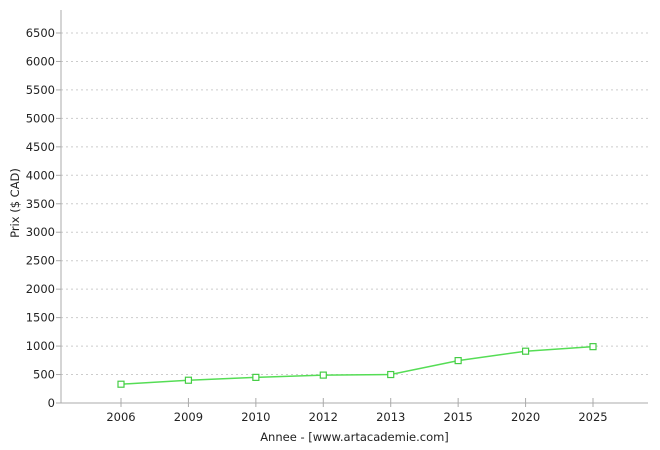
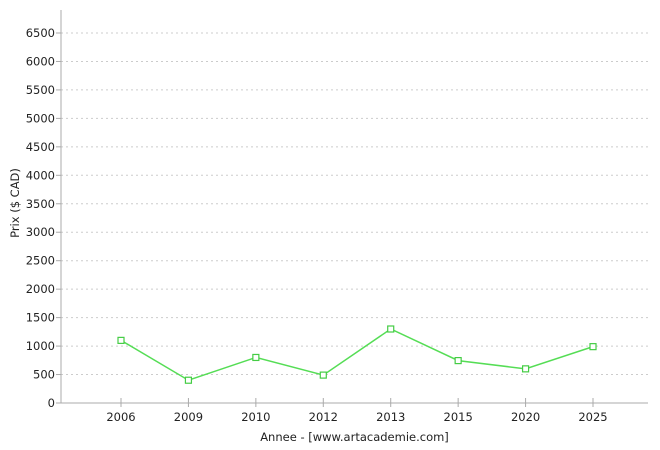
2006: 300 -> 1100
2010: 400 -> 800
2013: 500 -> 1300
2020: 900 -> 600
